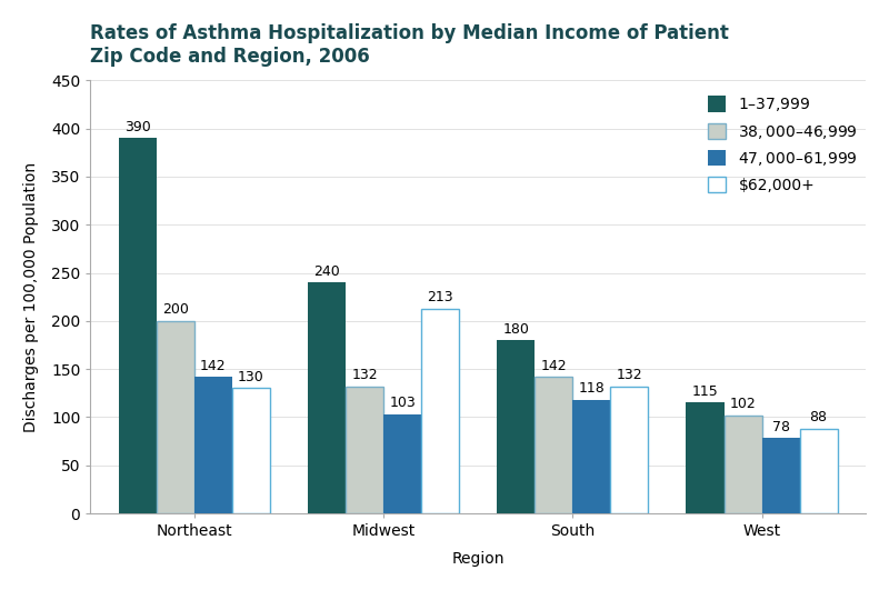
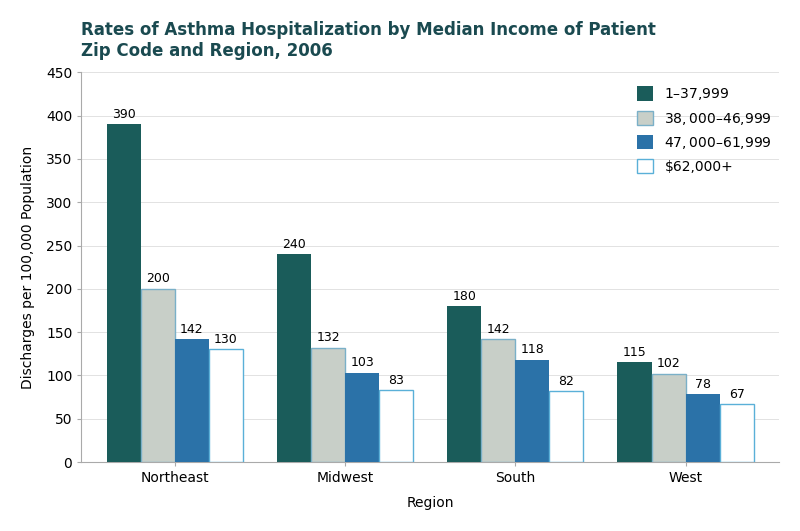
$62,000+/Midwest: 213 -> 83
$62,000+/South: 132 -> 82
$62,000+/West: 88 -> 67
